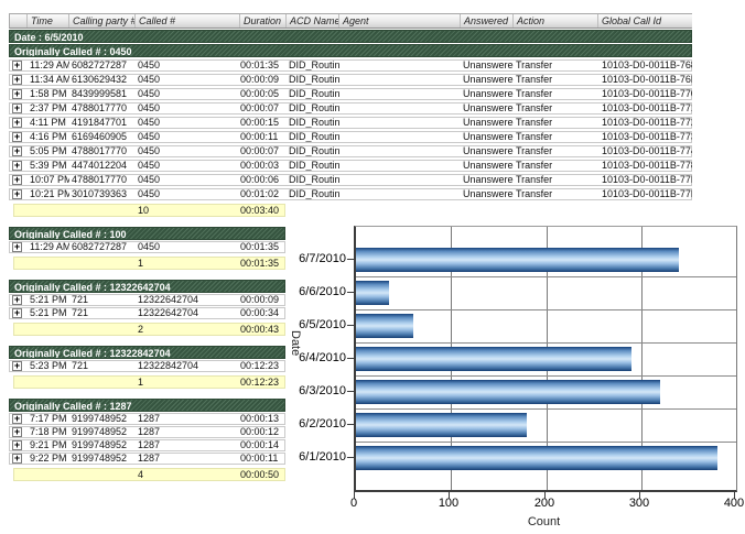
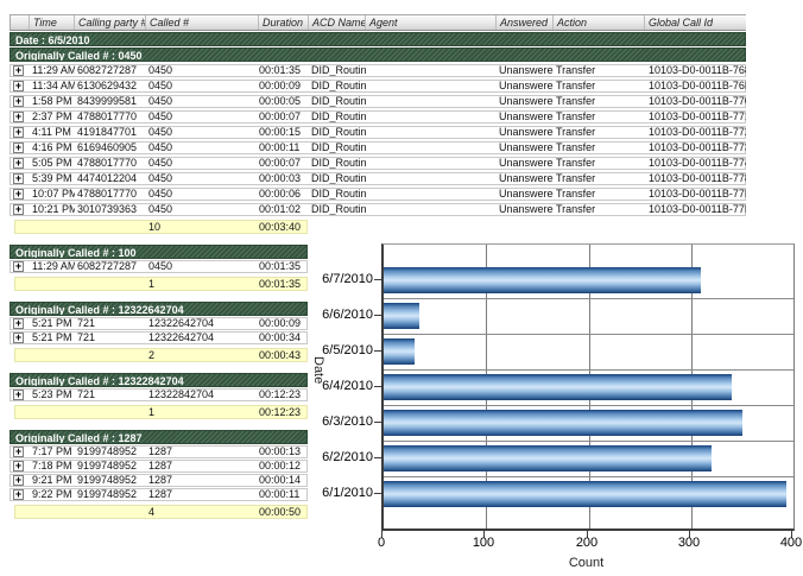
6/7/2010: 340 -> 310
6/5/2010: 60 -> 30
6/4/2010: 290 -> 340
6/3/2010: 320 -> 350
6/2/2010: 180 -> 320
6/1/2010: 380 -> 390
